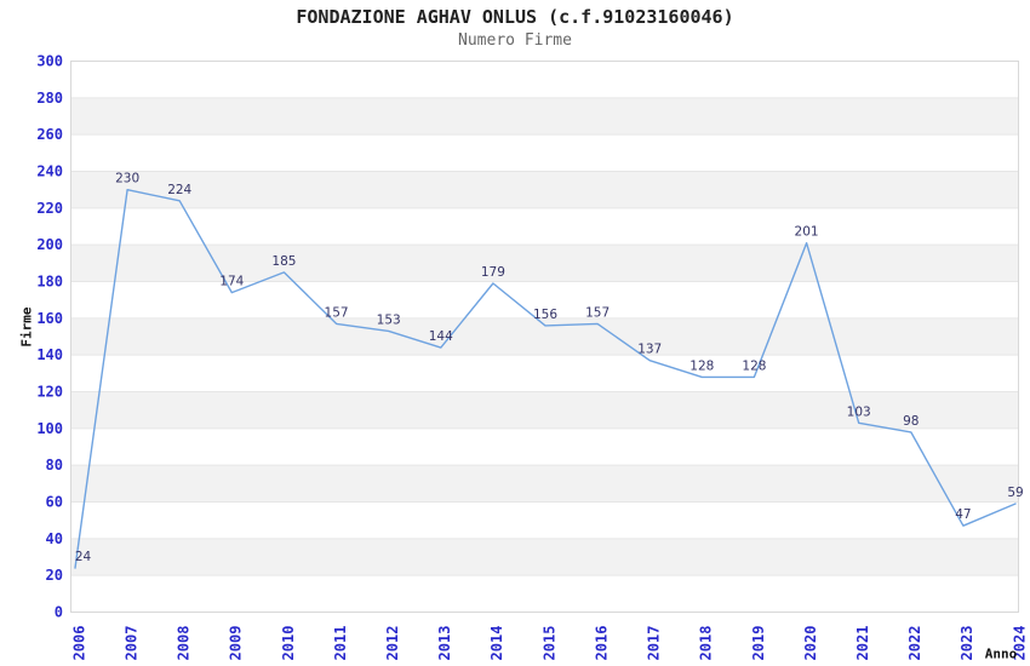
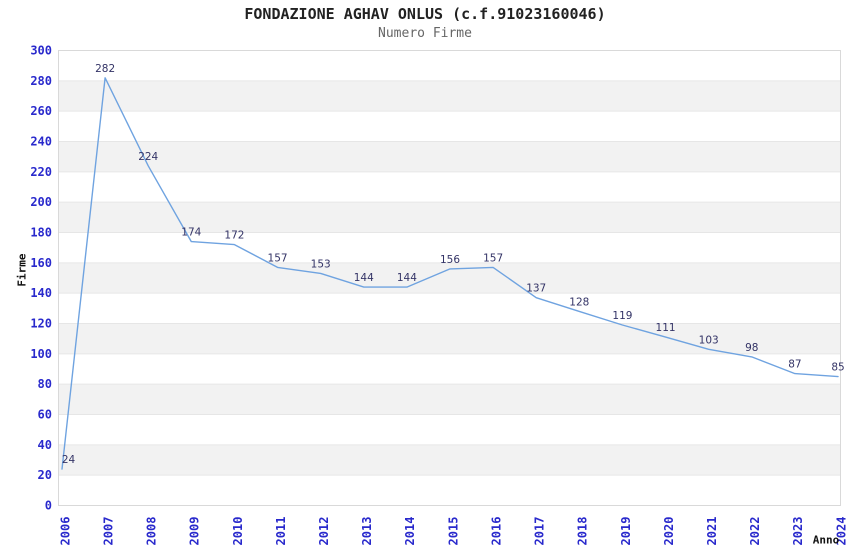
2007: 230 -> 282
2010: 185 -> 172
2014: 179 -> 144
2019: 128 -> 119
2020: 201 -> 111
2023: 47 -> 87
2024: 59 -> 85
